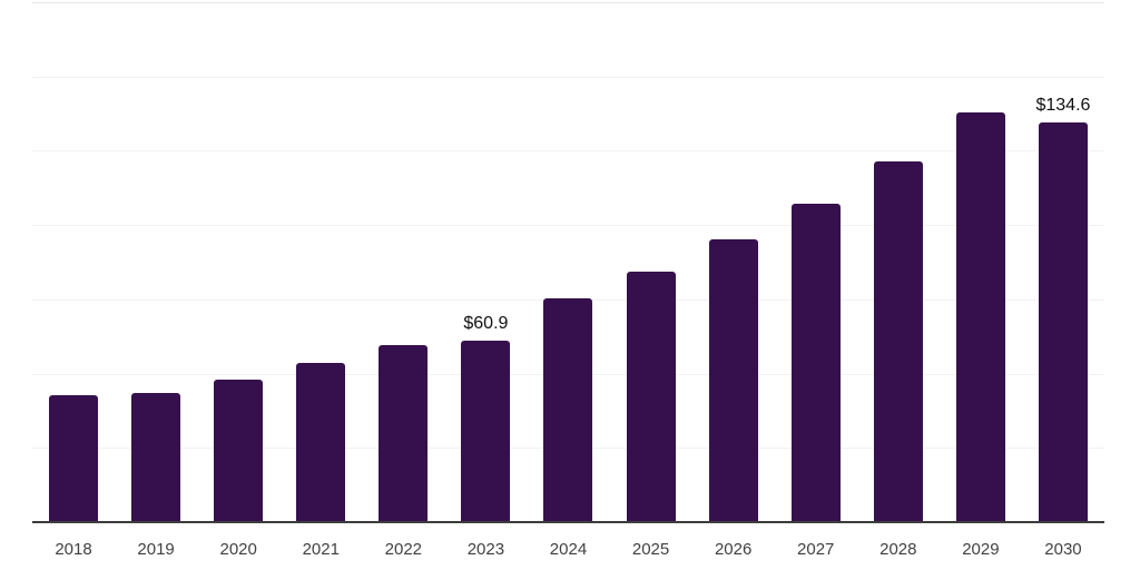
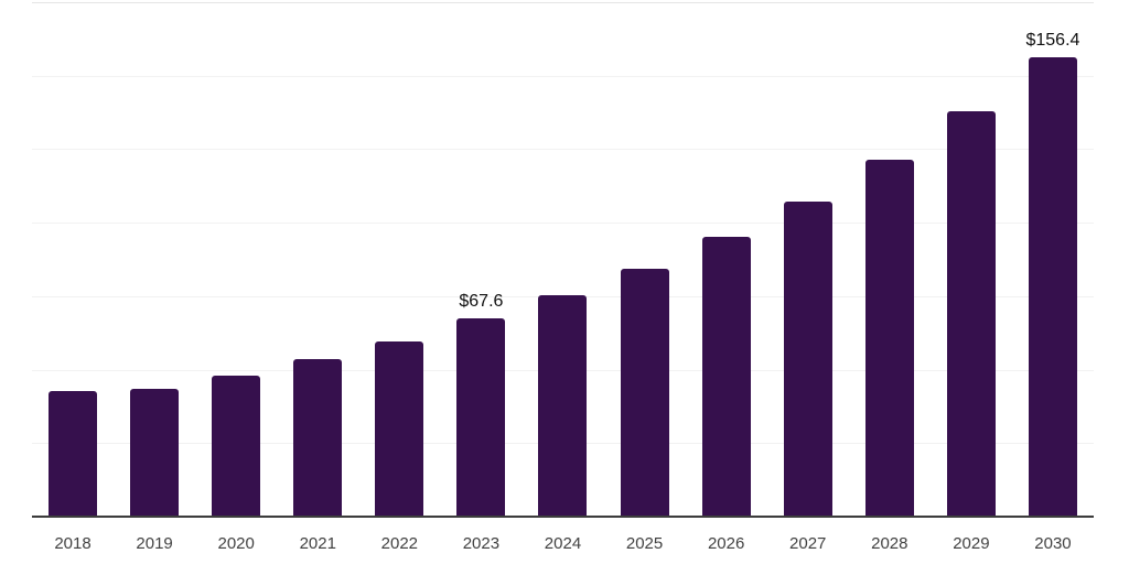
2023: $60.9 -> $67.6
2030: $134.6 -> $156.4
